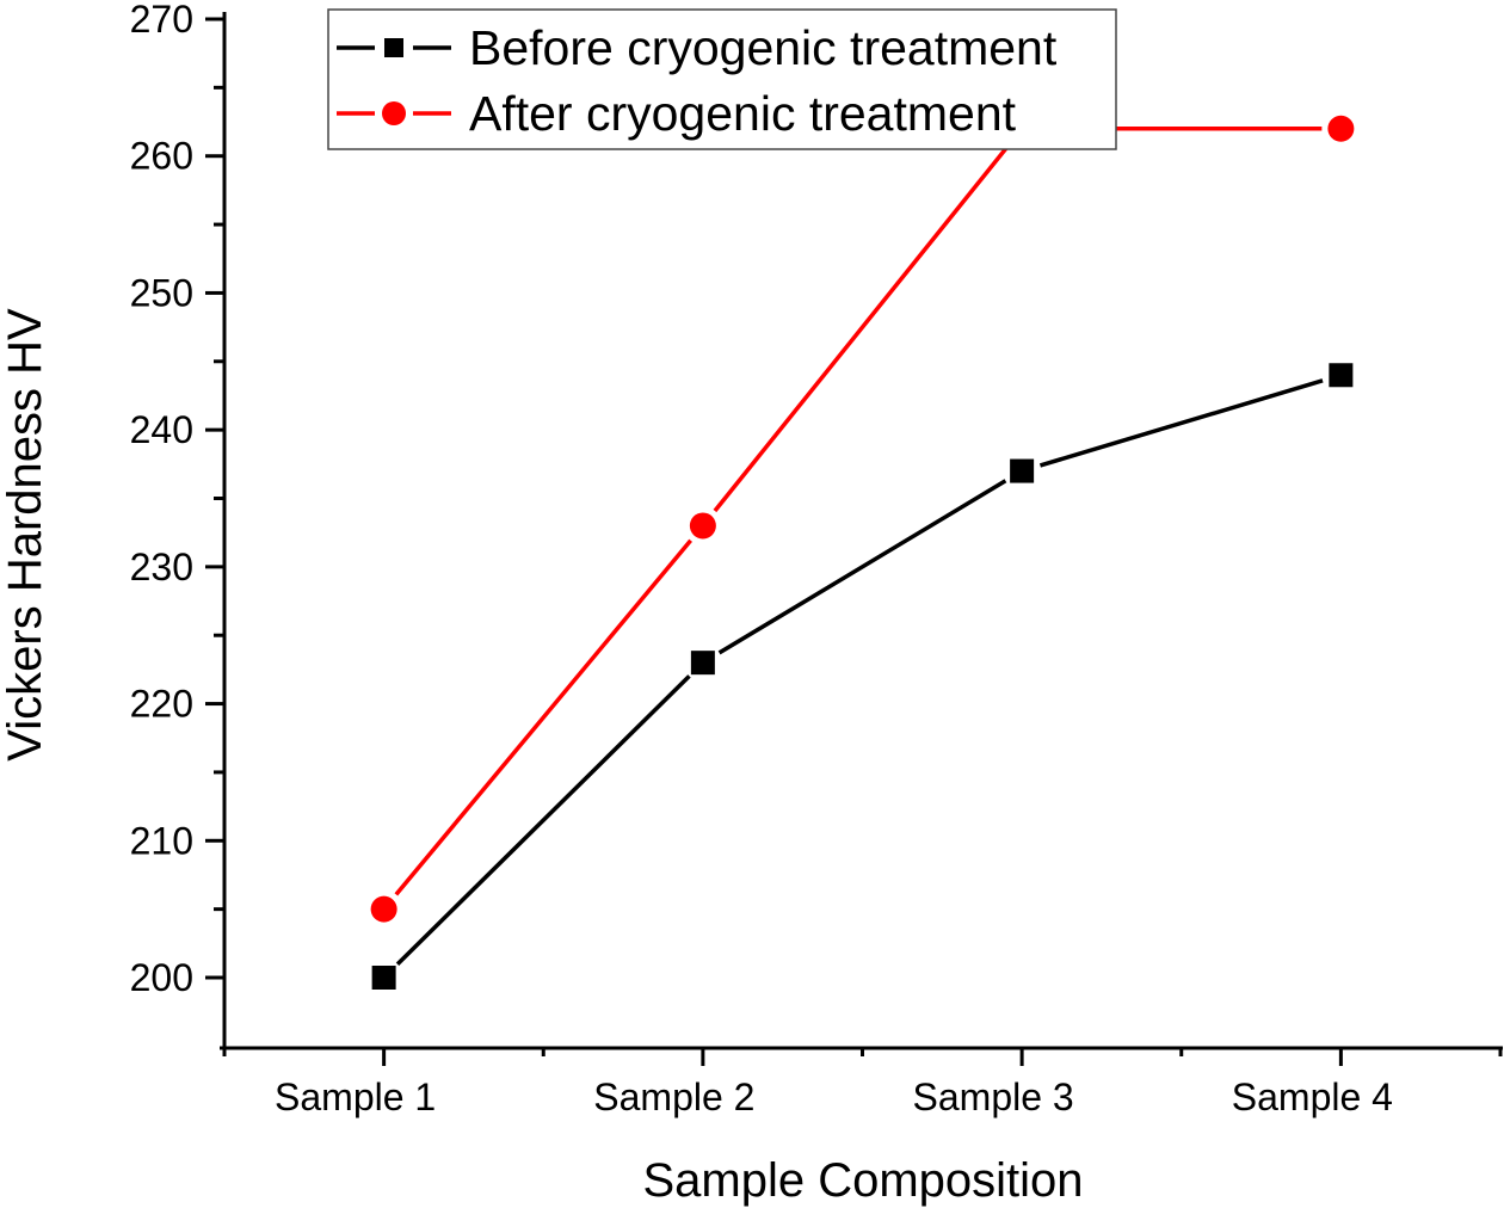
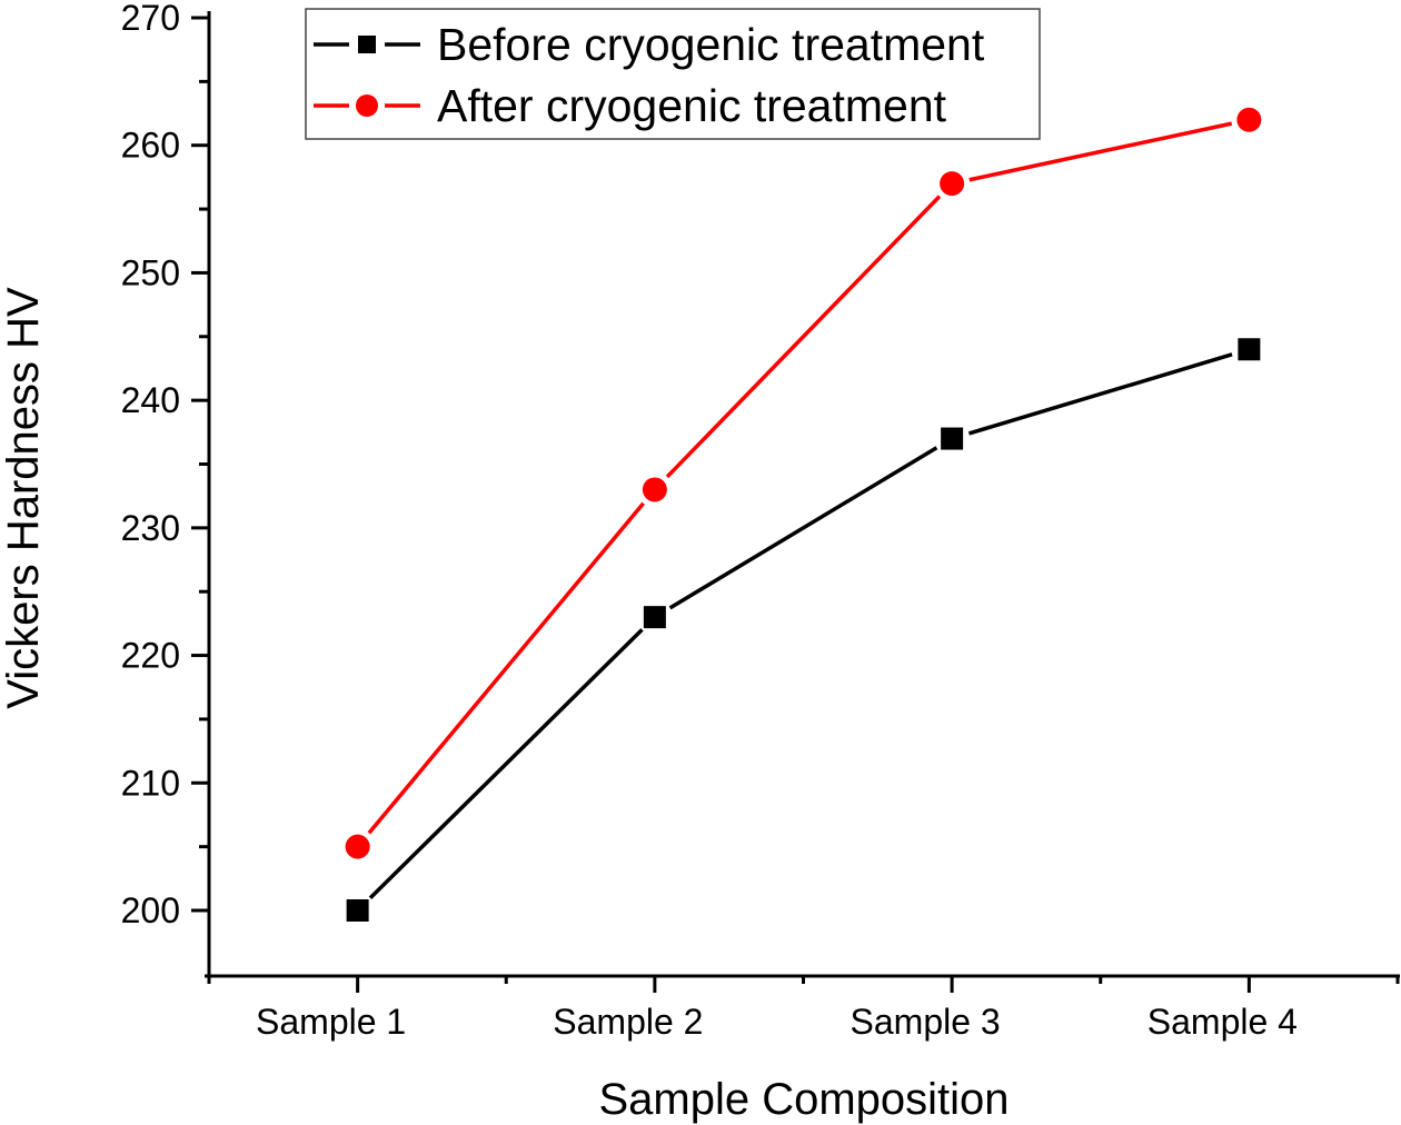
After cryogenic treatment/Sample 3: 262 -> 257
